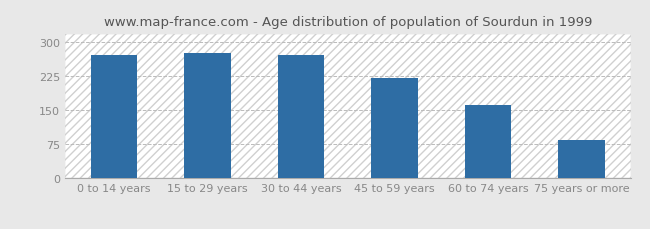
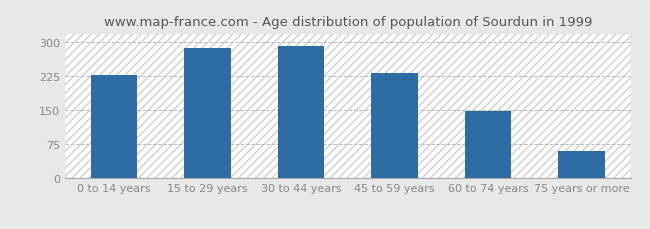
0 to 14 years: 270 -> 226
15 to 29 years: 275 -> 287
30 to 44 years: 270 -> 291
45 to 59 years: 220 -> 231
60 to 74 years: 160 -> 148
75 years or more: 85 -> 60
